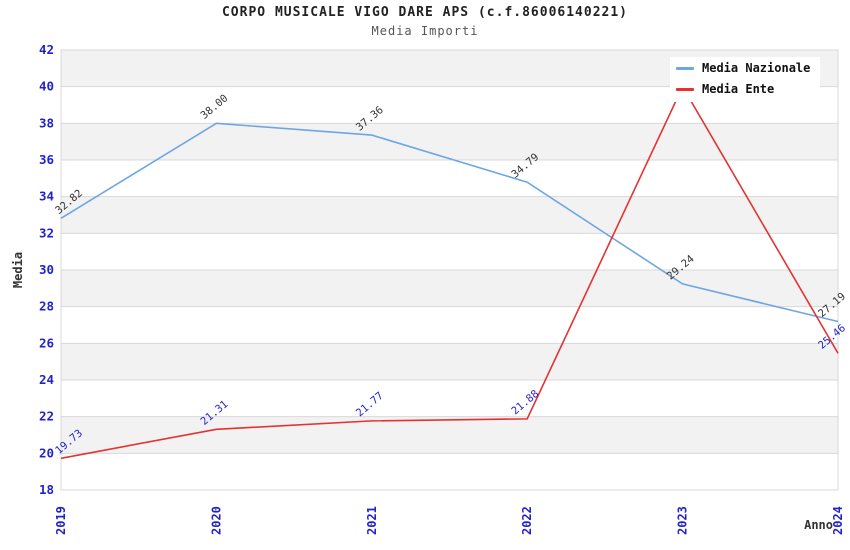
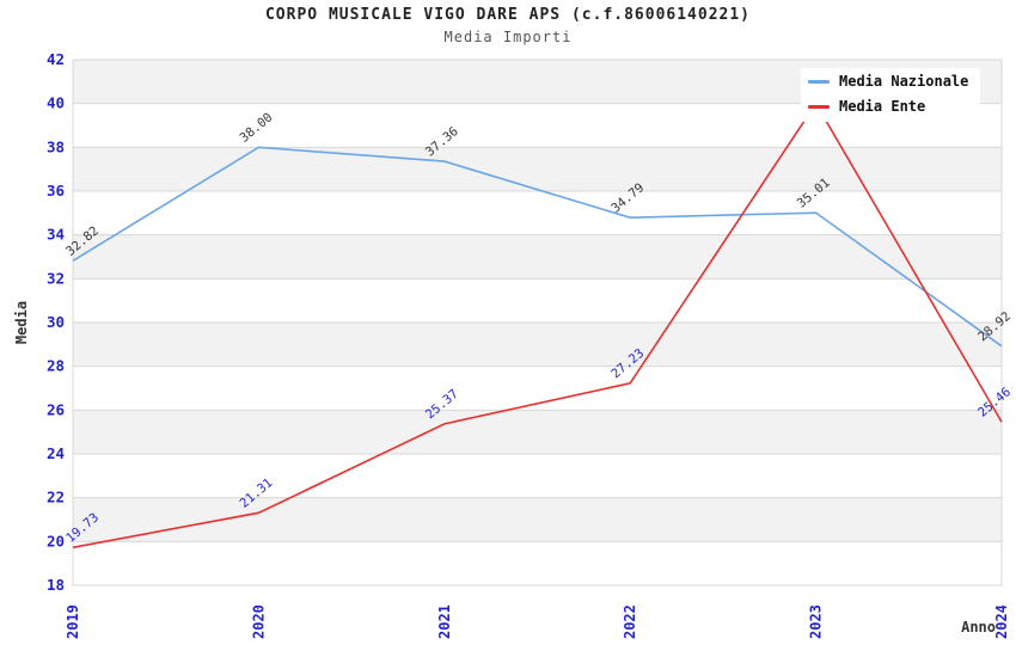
Media Ente/2021: 21.77 -> 25.37
Media Ente/2022: 21.88 -> 27.23
Media Nazionale/2023: 29.24 -> 35.01
Media Nazionale/2024: 27.19 -> 28.92
